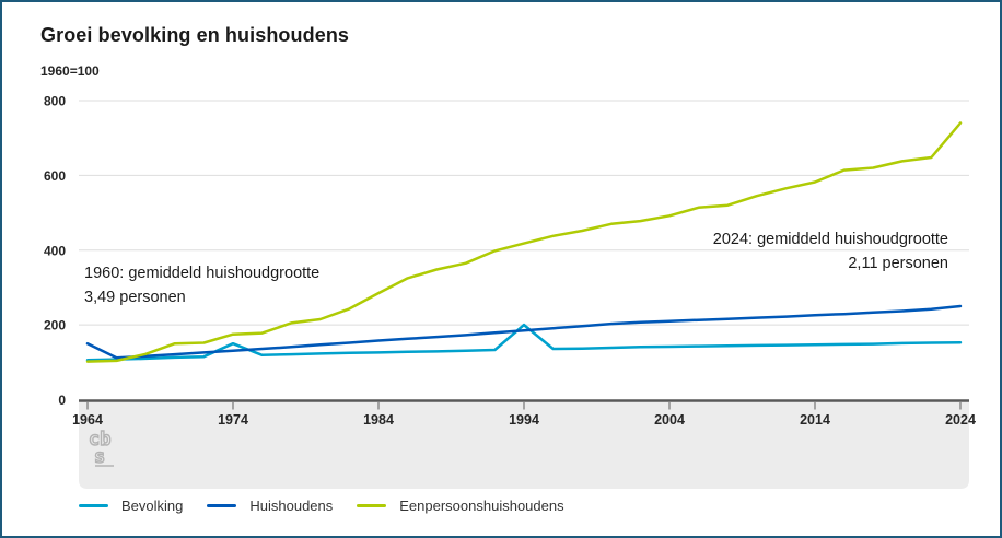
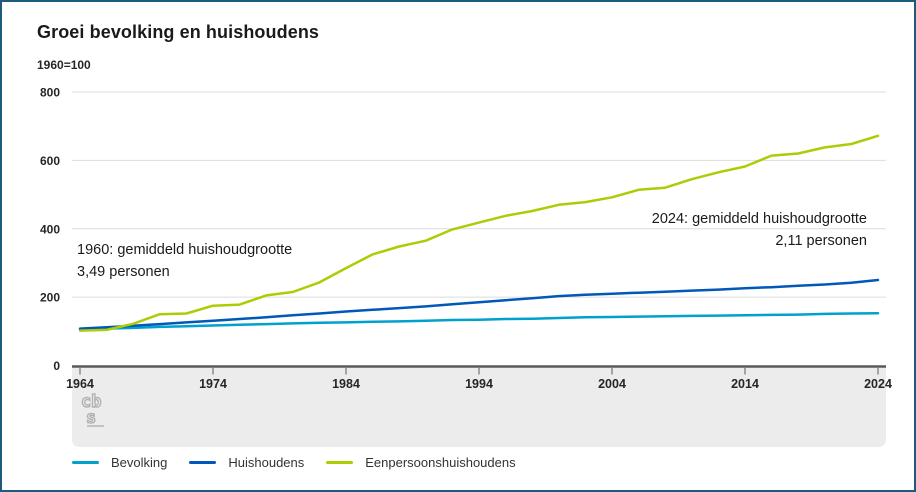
Huishoudens/1964: 150 -> 110
Bevolking/1974: 150 -> 120
Bevolking/1994: 200 -> 130
Eenpersoonshuishoudens/2024: 740 -> 670
